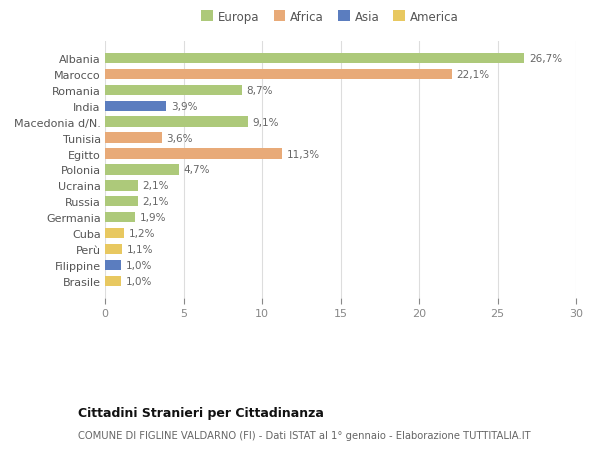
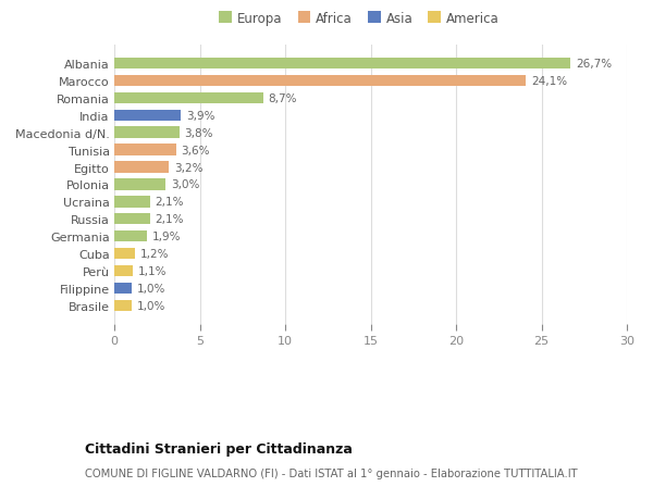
Marocco: 22,1% -> 24,1%
Macedonia d/N.: 9,1% -> 3,8%
Egitto: 11,3% -> 3,2%
Polonia: 4,7% -> 3,0%
